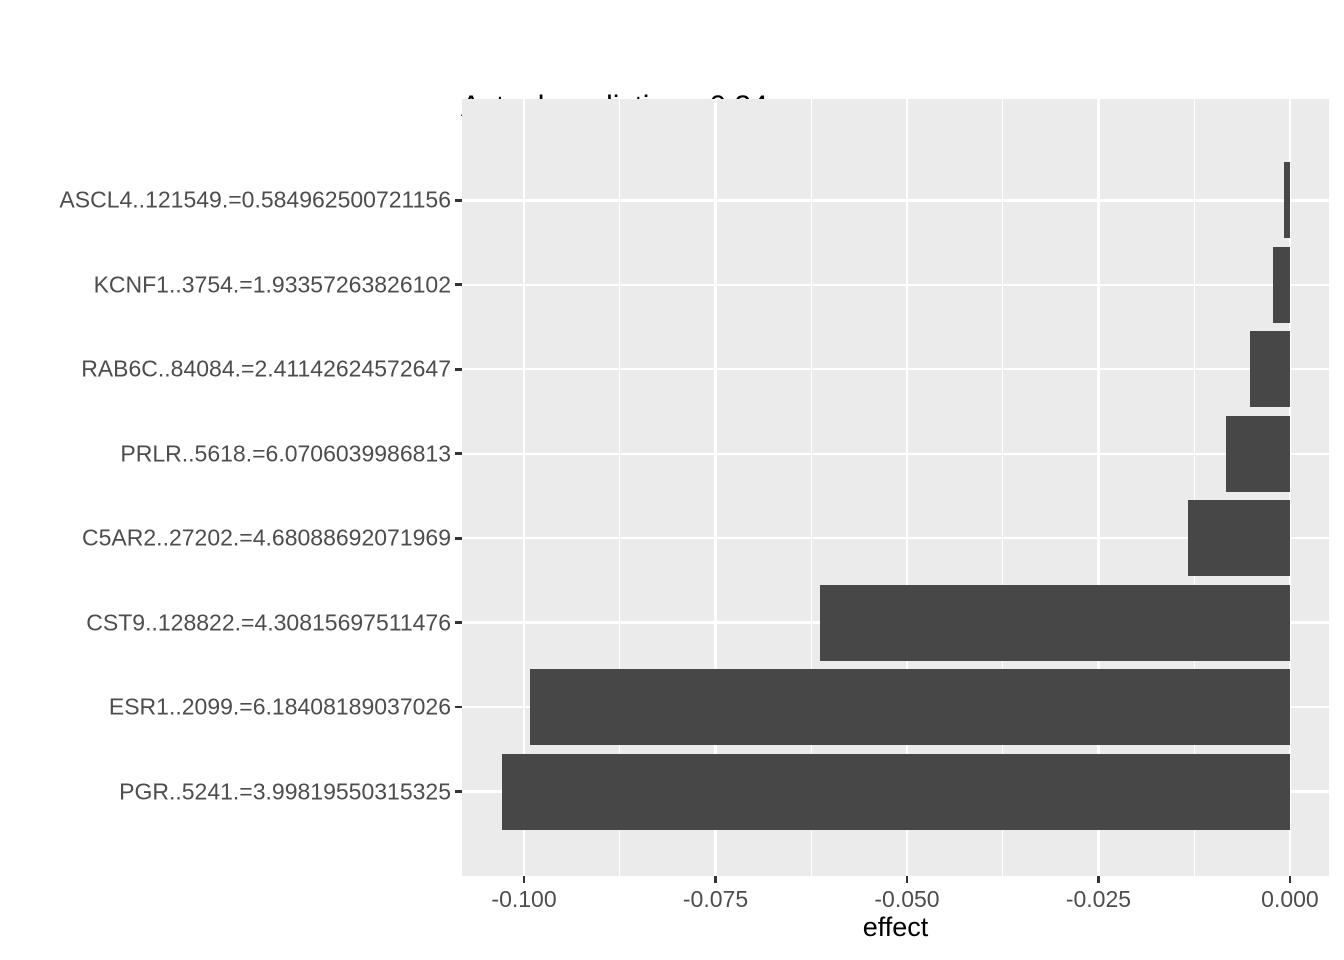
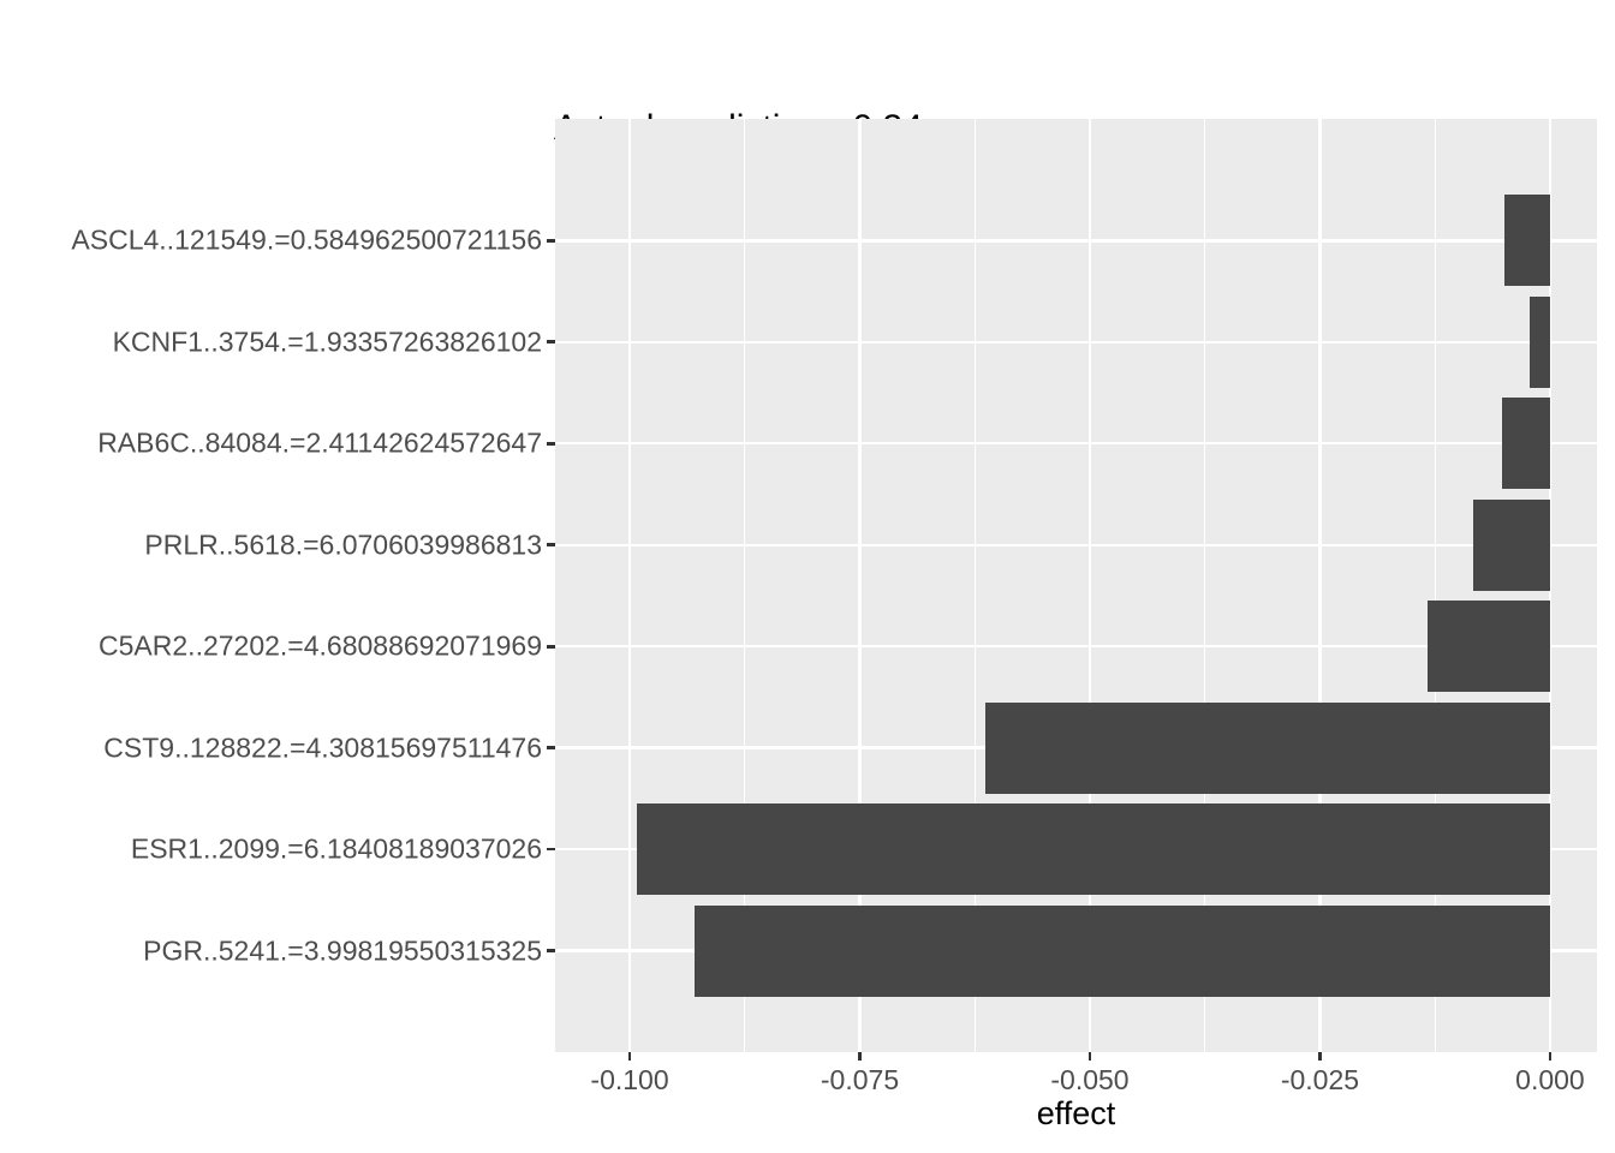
ASCL4..121549.=0.584962500721156: -0.001 -> -0.005
PGR..5241.=3.99819550315325: -0.103 -> -0.093
